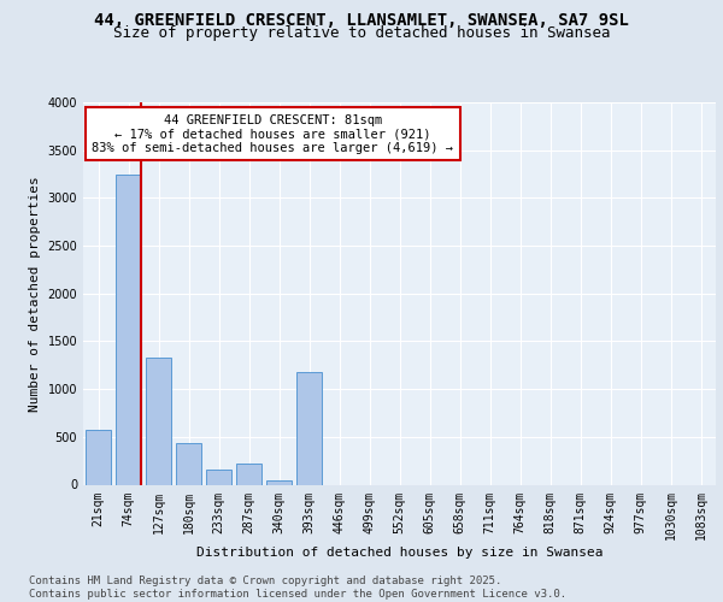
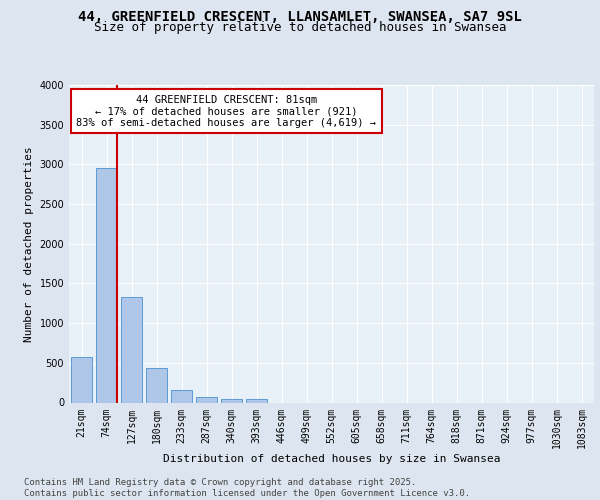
74sqm: 3240 -> 2960
287sqm: 220 -> 80
393sqm: 1180 -> 50
